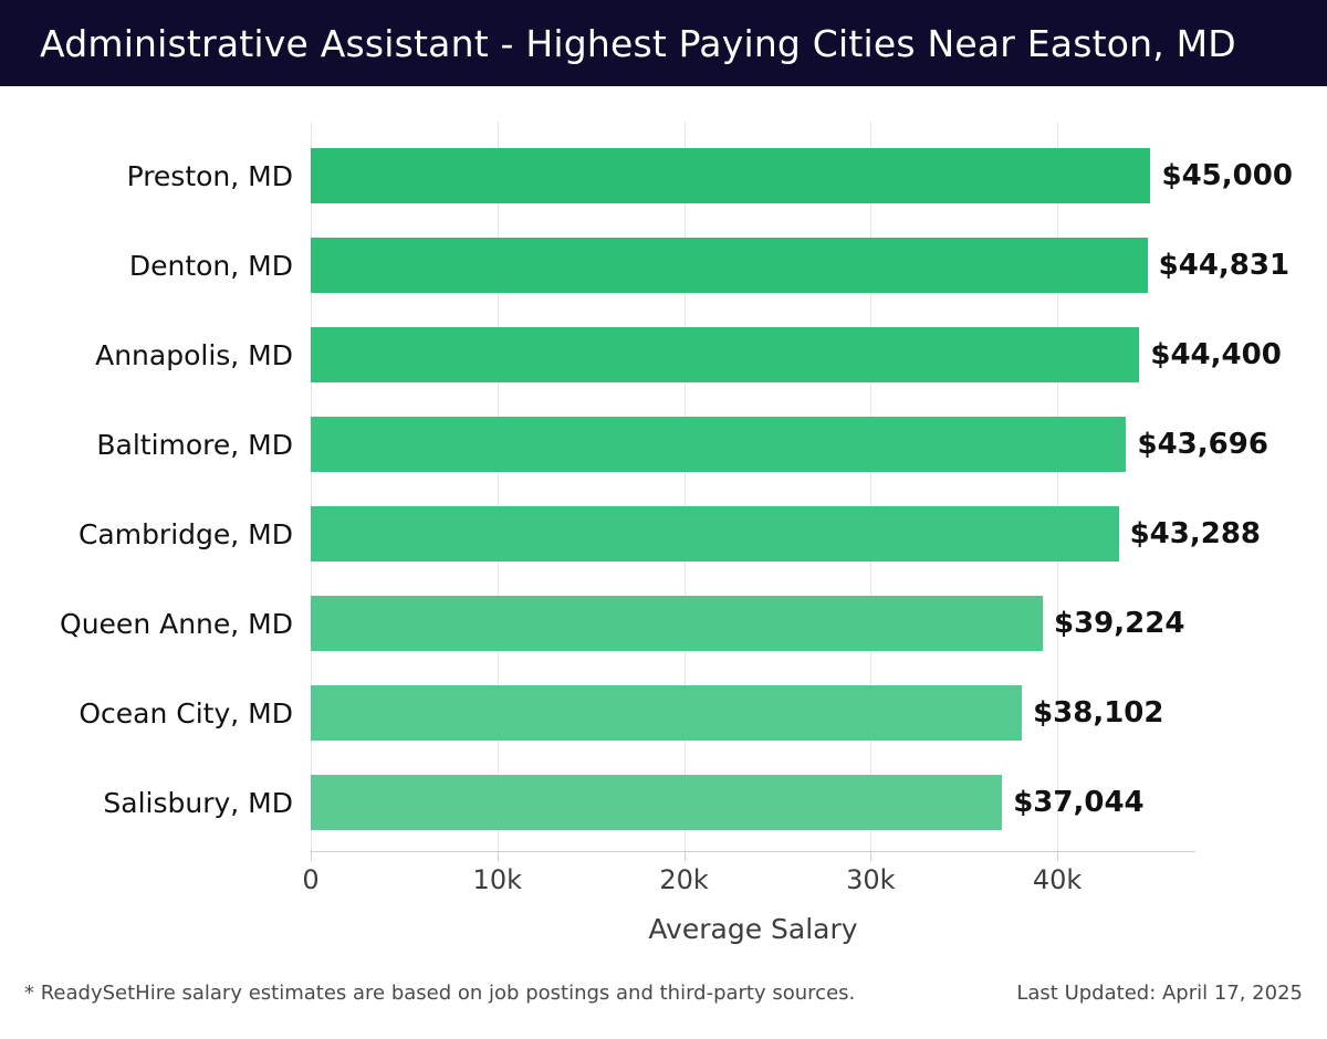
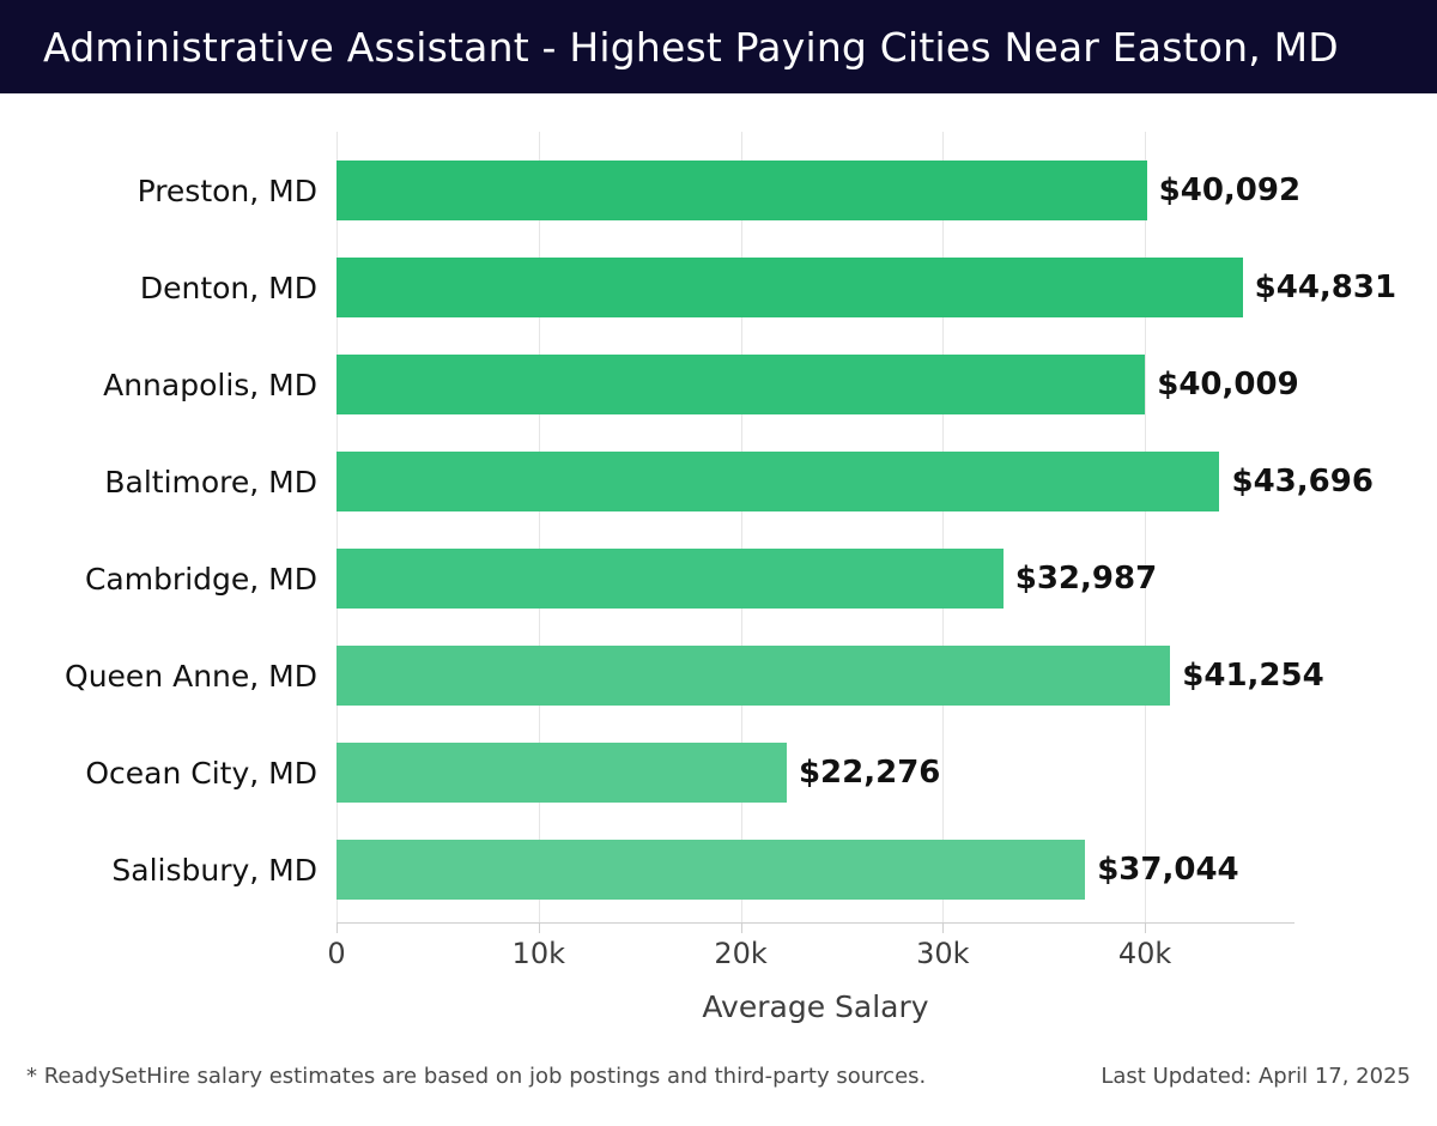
Preston, MD: $45,000 -> $40,092
Annapolis, MD: $44,400 -> $40,009
Cambridge, MD: $43,288 -> $32,987
Queen Anne, MD: $39,224 -> $41,254
Ocean City, MD: $38,102 -> $22,276
